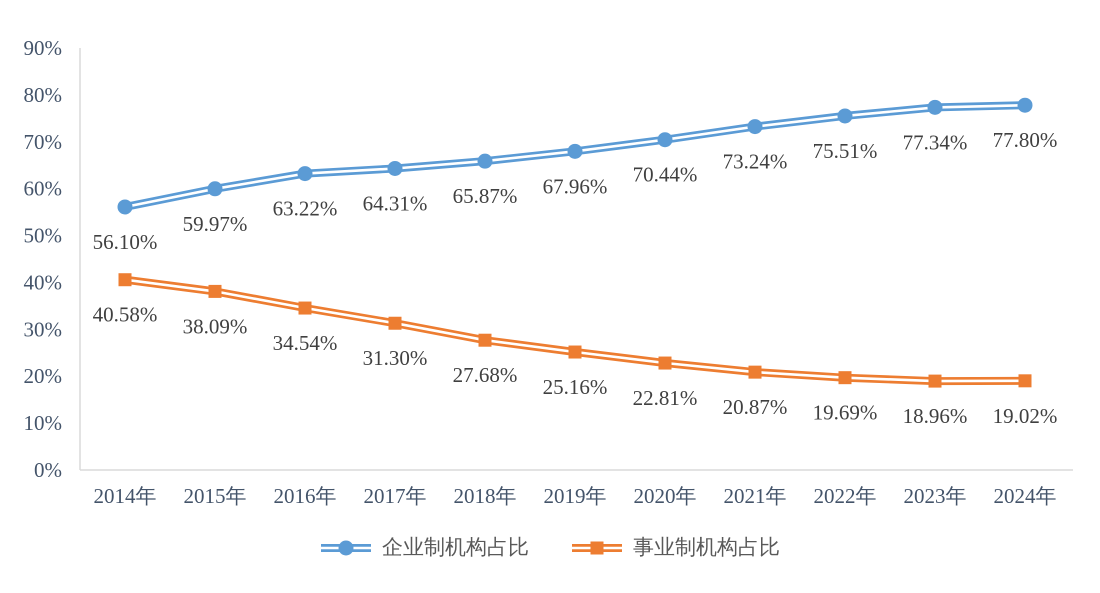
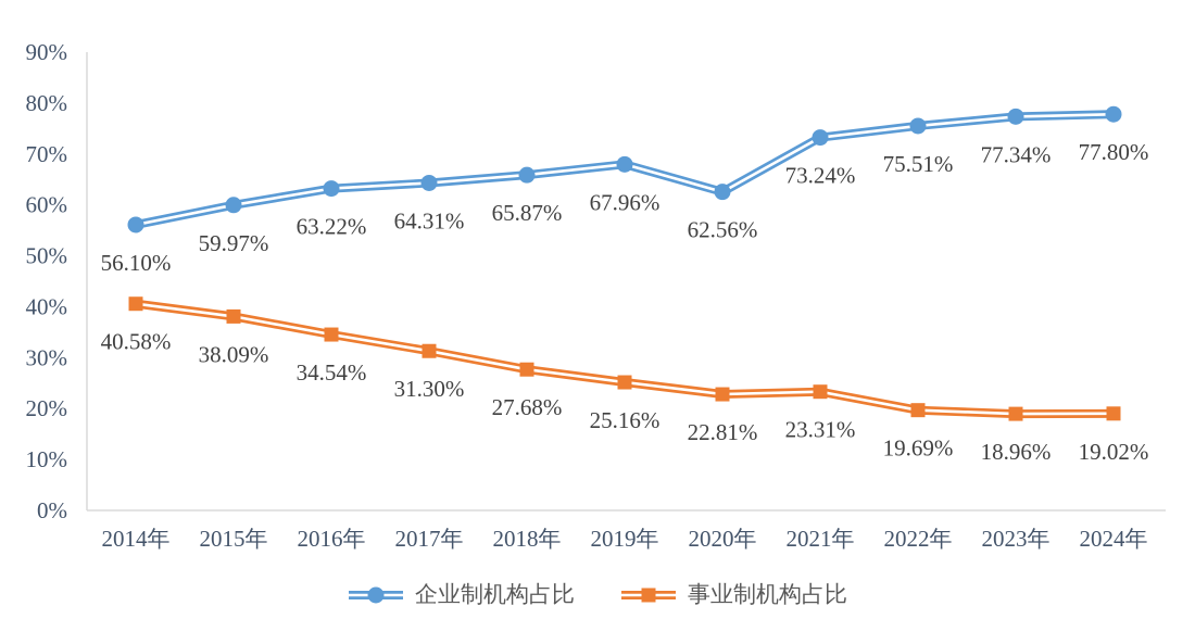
企业制机构占比/2020年: 70.44% -> 62.56%
事业制机构占比/2021年: 20.87% -> 23.31%
